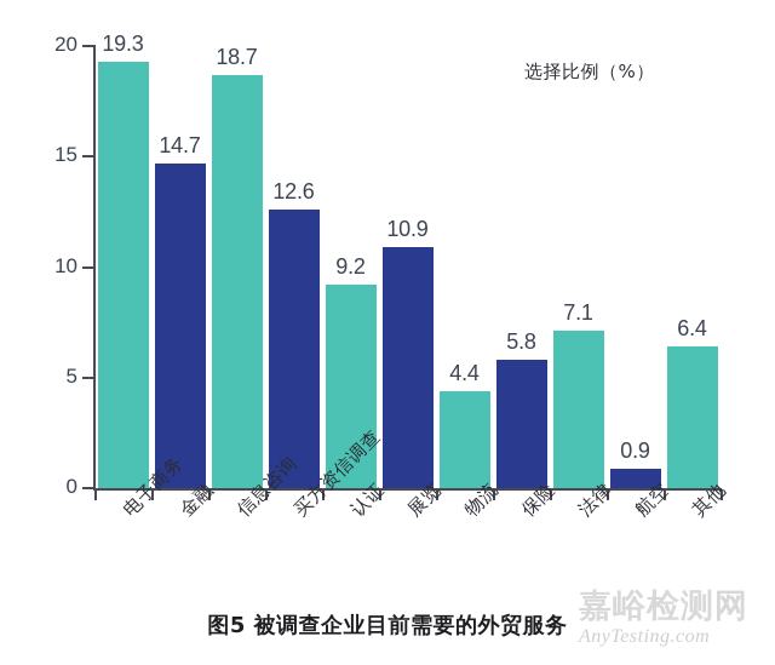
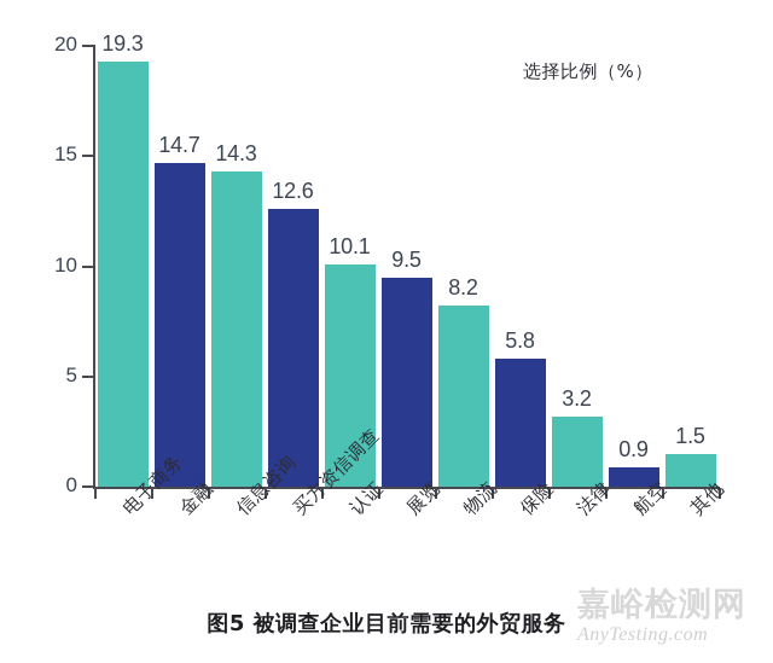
信息咨询: 18.7 -> 14.3
认证: 9.2 -> 10.1
展览: 10.9 -> 9.5
物流: 4.4 -> 8.2
法律: 7.1 -> 3.2
其他: 6.4 -> 1.5
